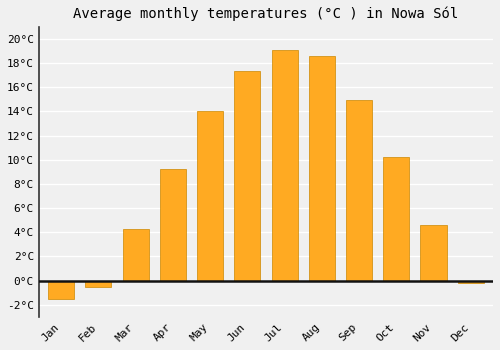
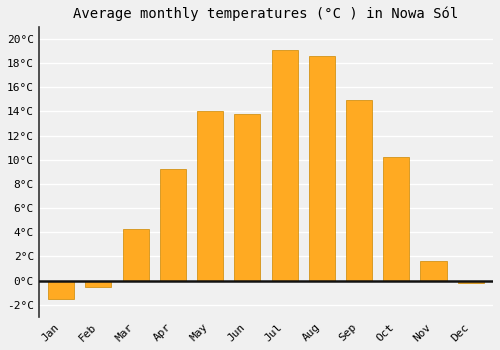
Jun: 17.3°C -> 13.8°C
Nov: 4.6°C -> 1.6°C
